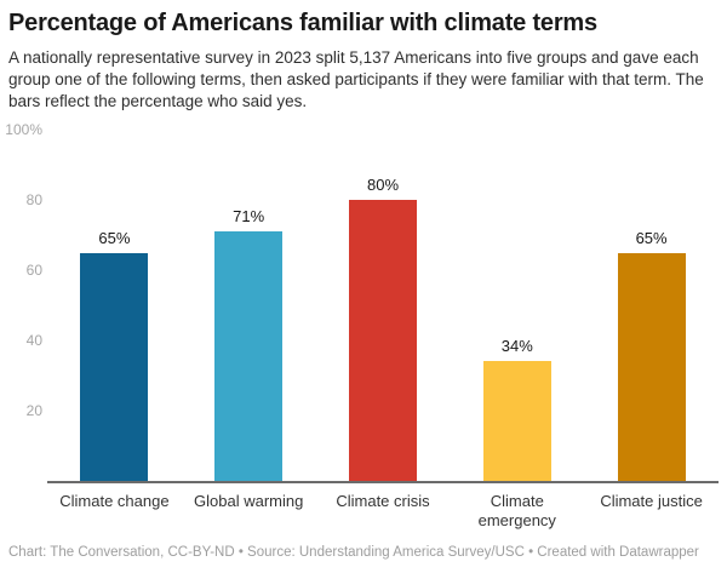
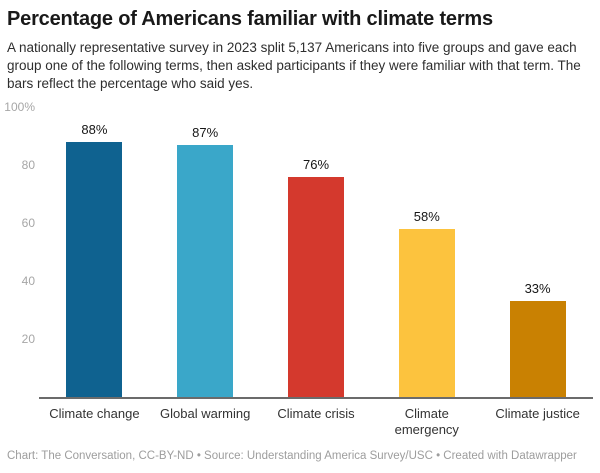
Climate change: 65% -> 88%
Global warming: 71% -> 87%
Climate crisis: 80% -> 76%
Climate emergency: 34% -> 58%
Climate justice: 65% -> 33%
